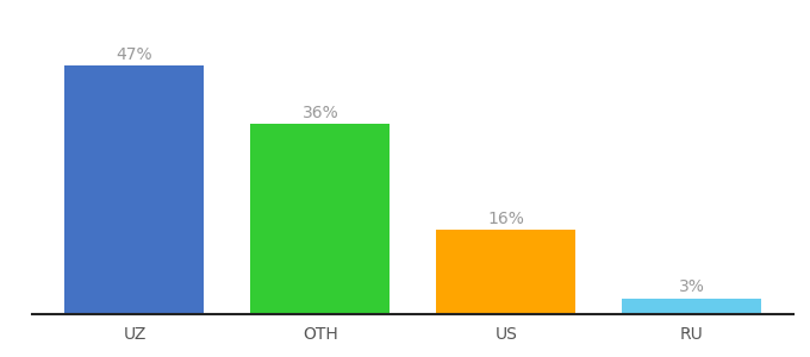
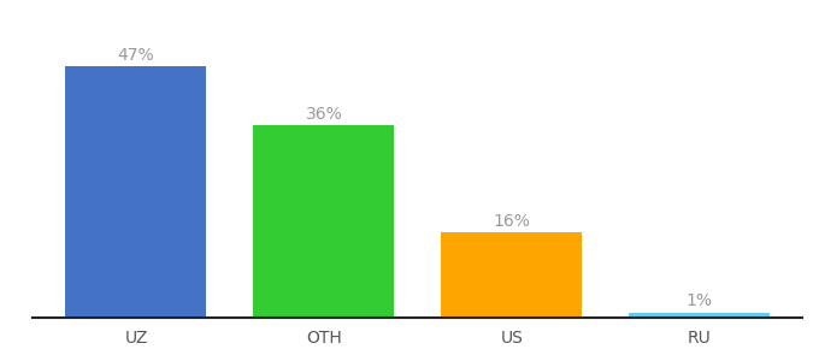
RU: 3% -> 1%
